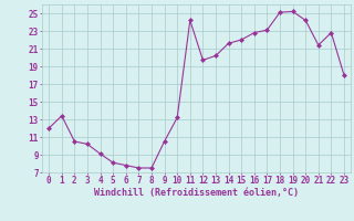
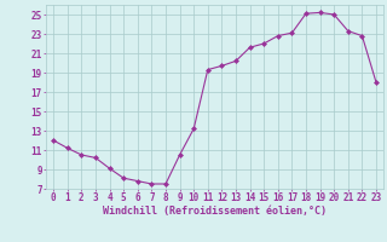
1: 13.4 -> 11.2
11: 24.2 -> 19.3
20: 24.2 -> 25.0
21: 21.4 -> 23.3
